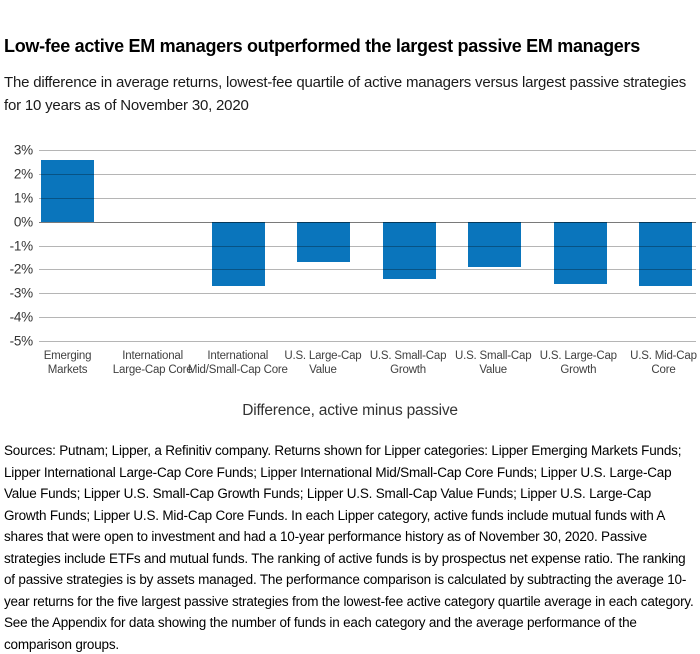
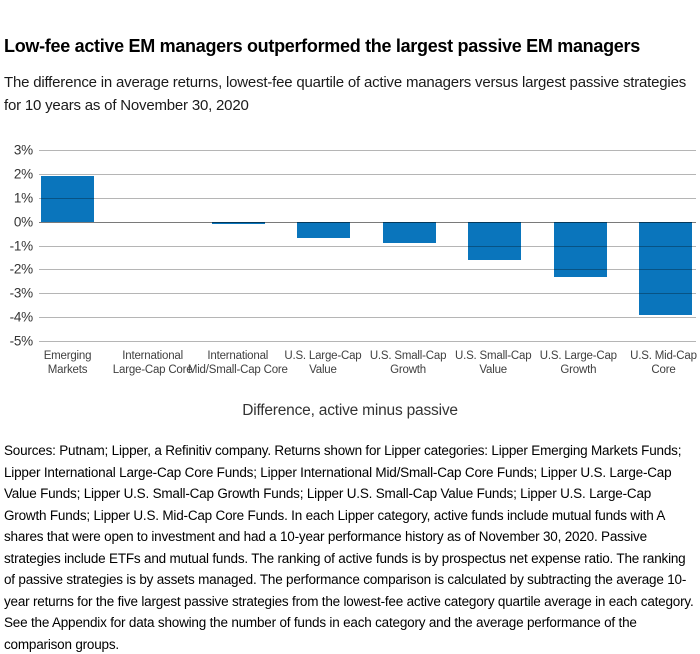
Emerging Markets: 2.6% -> 1.9%
International Mid/Small-Cap Core: -2.7% -> -0.1%
U.S. Large-Cap Value: -1.7% -> -0.7%
U.S. Small-Cap Growth: -2.4% -> -0.9%
U.S. Small-Cap Value: -1.9% -> -1.6%
U.S. Large-Cap Growth: -2.6% -> -2.3%
U.S. Mid-Cap Core: -2.7% -> -3.9%
